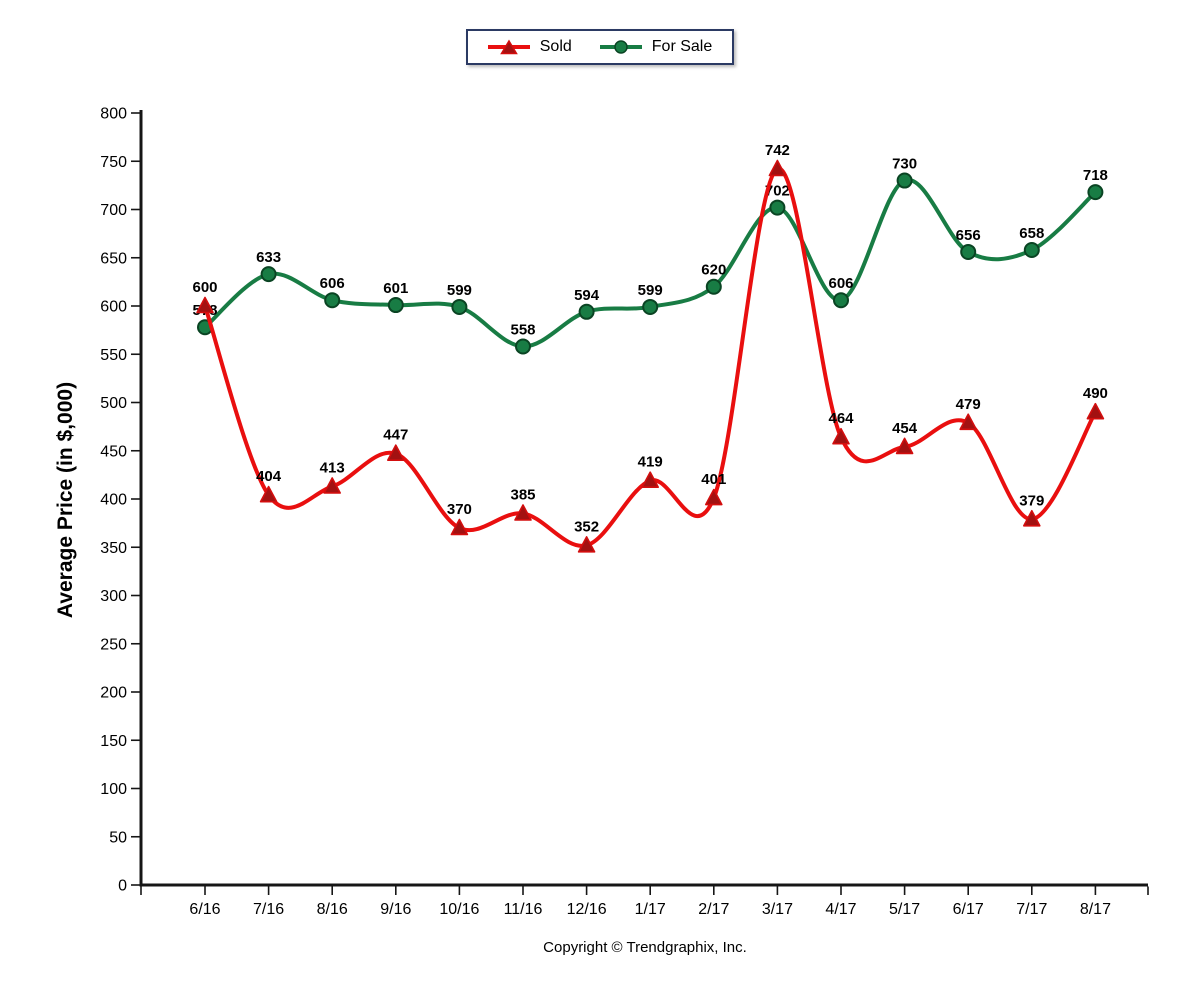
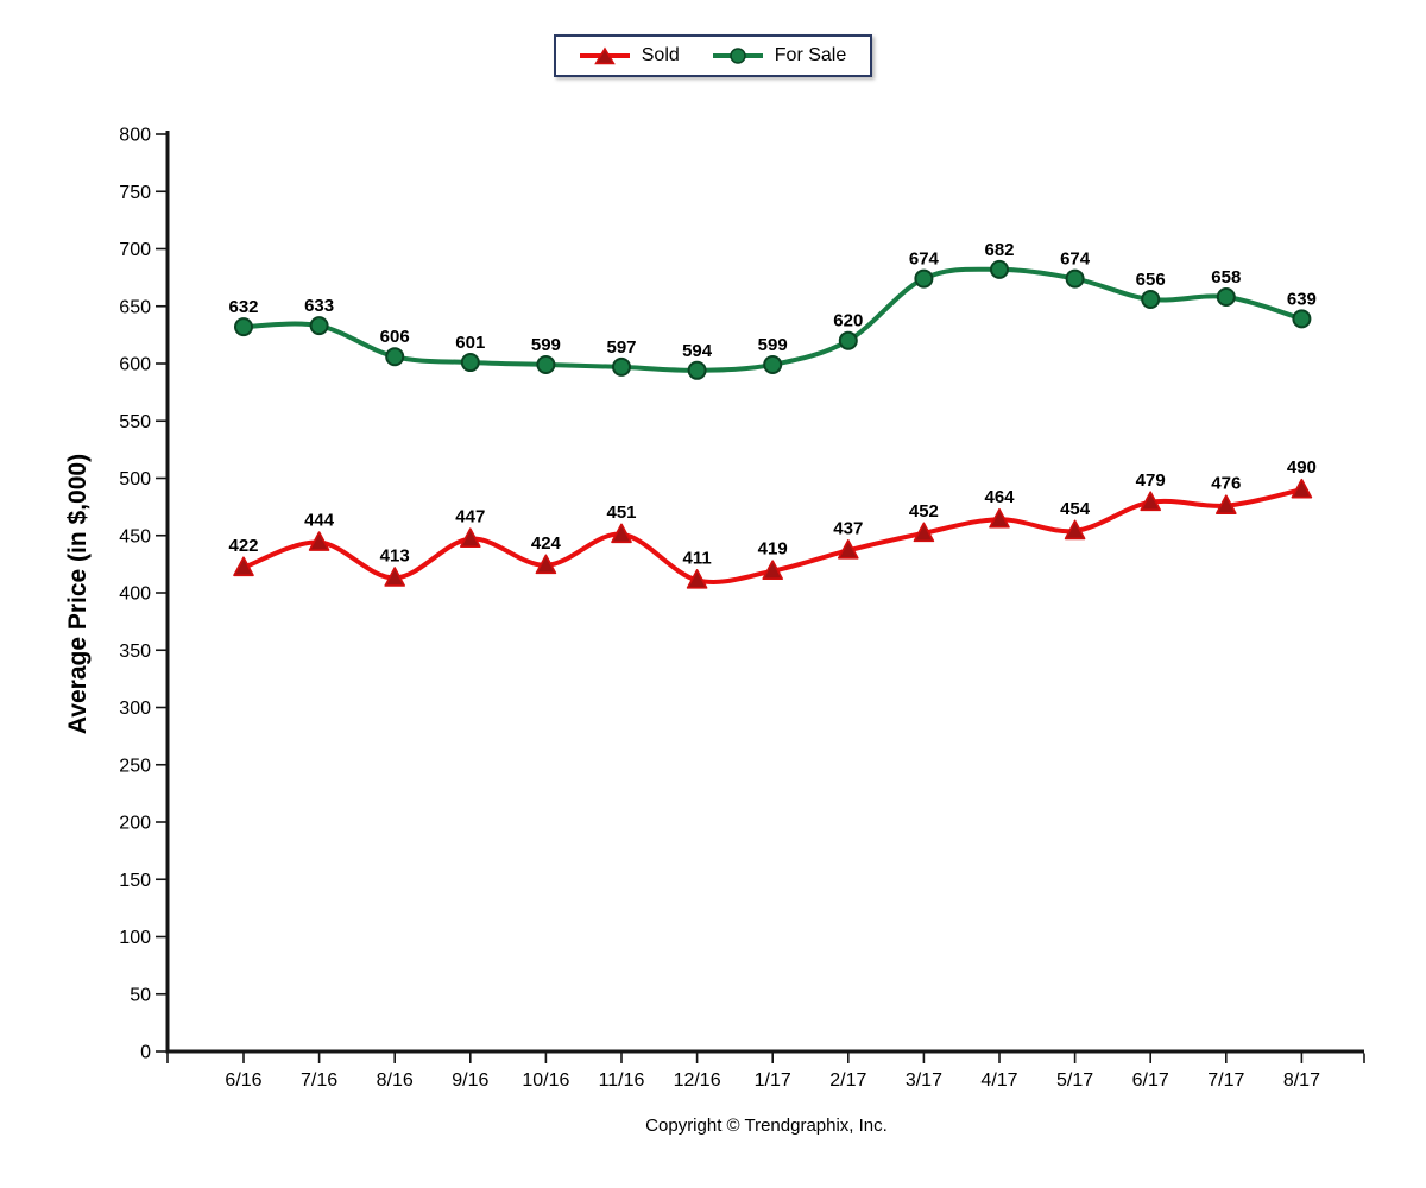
Sold/6/16: 600 -> 422
For Sale/6/16: 578 -> 632
Sold/7/16: 404 -> 444
Sold/10/16: 370 -> 424
Sold/11/16: 385 -> 451
For Sale/11/16: 558 -> 597
Sold/12/16: 352 -> 411
Sold/2/17: 401 -> 437
Sold/3/17: 742 -> 452
For Sale/3/17: 702 -> 674
For Sale/4/17: 606 -> 682
For Sale/5/17: 730 -> 674
Sold/7/17: 379 -> 476
For Sale/8/17: 718 -> 639
